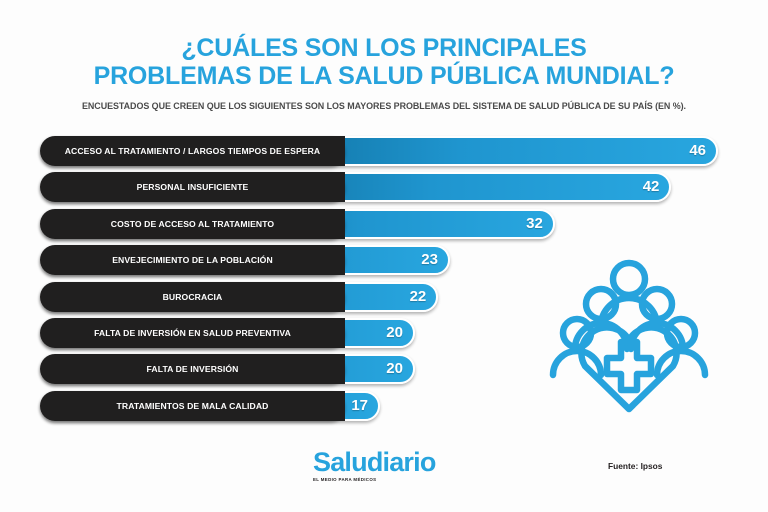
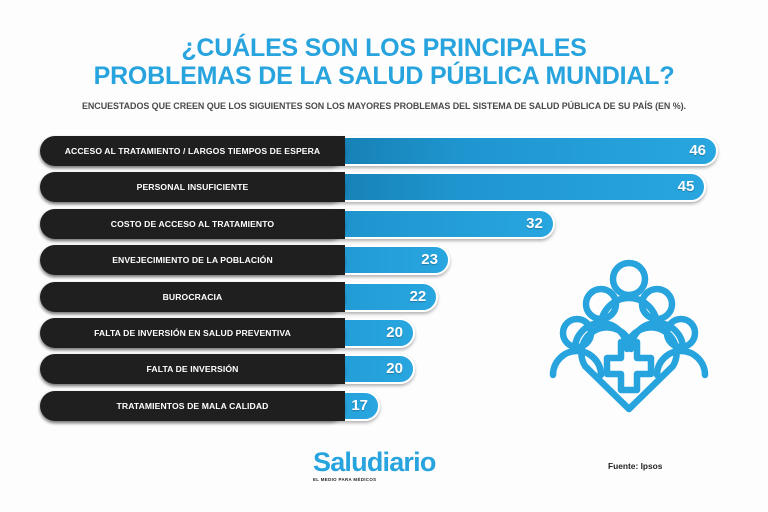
PERSONAL INSUFICIENTE: 42 -> 45
